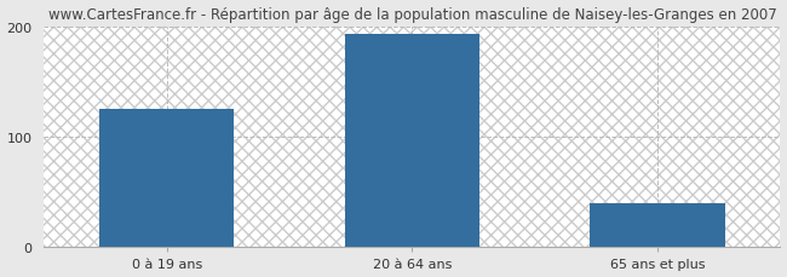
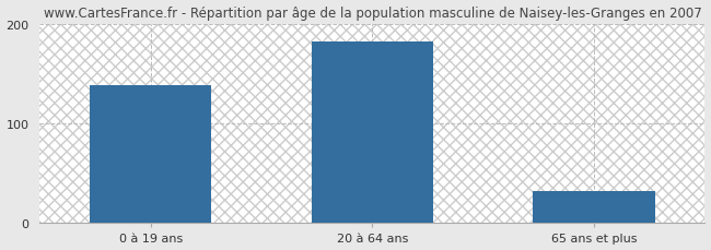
0 à 19 ans: 125 -> 138
20 à 64 ans: 193 -> 182
65 ans et plus: 40 -> 32
